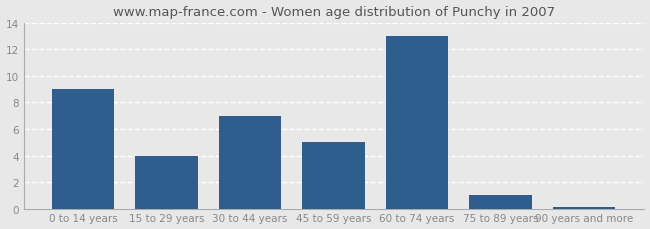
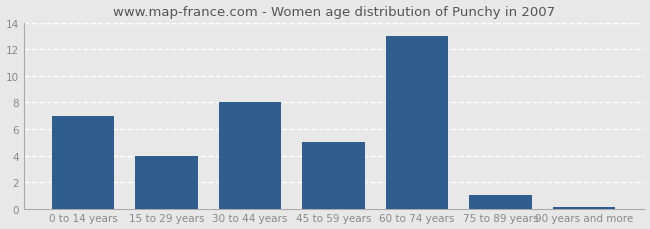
0 to 14 years: 9.0 -> 7.0
30 to 44 years: 7.0 -> 8.0
